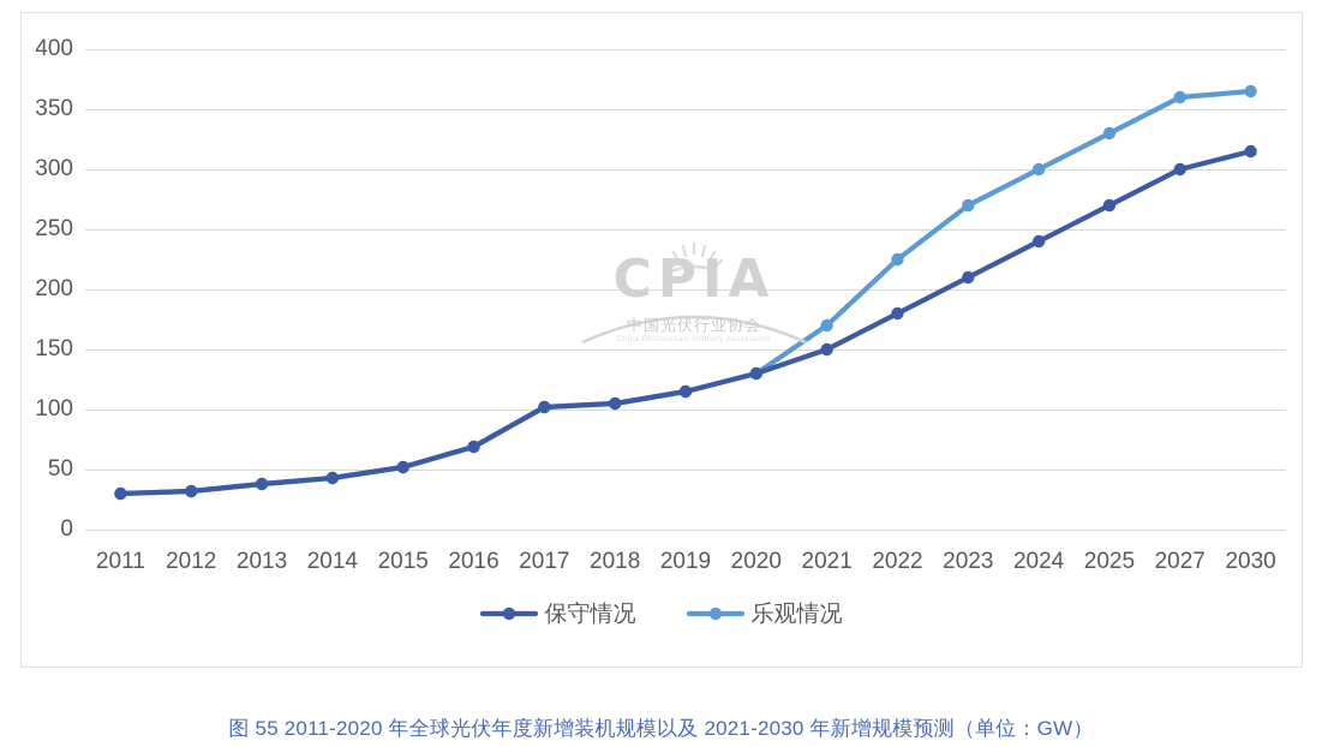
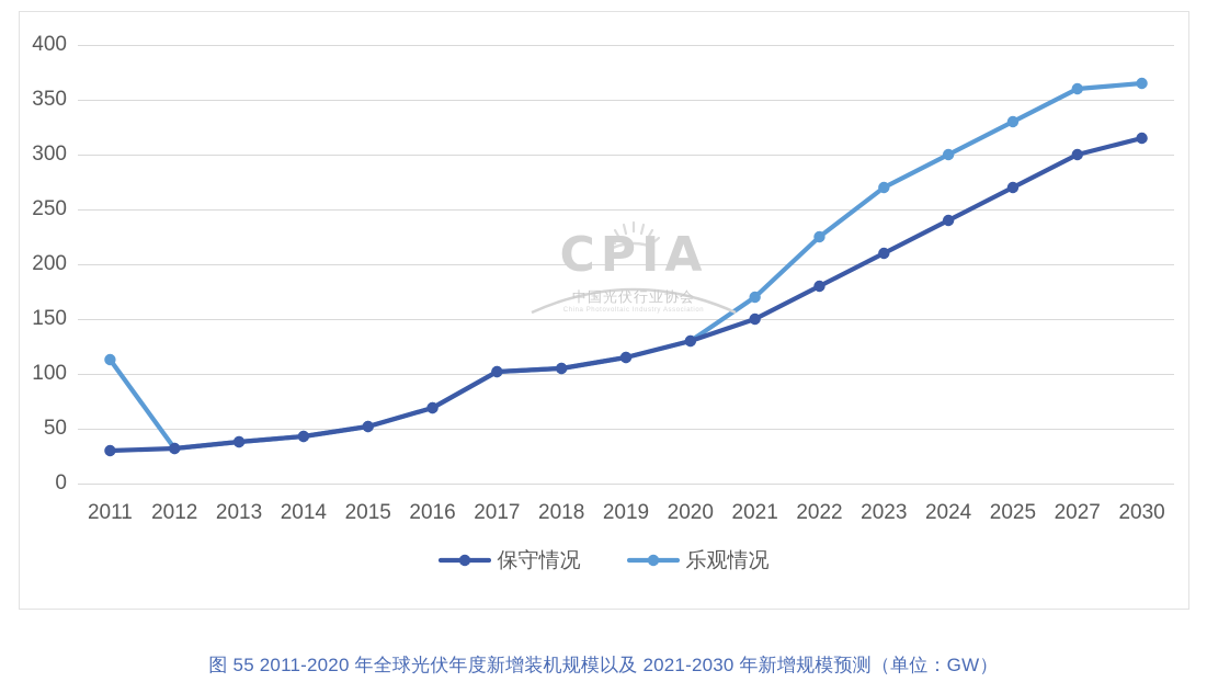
乐观情况/2011: 30 -> 113
